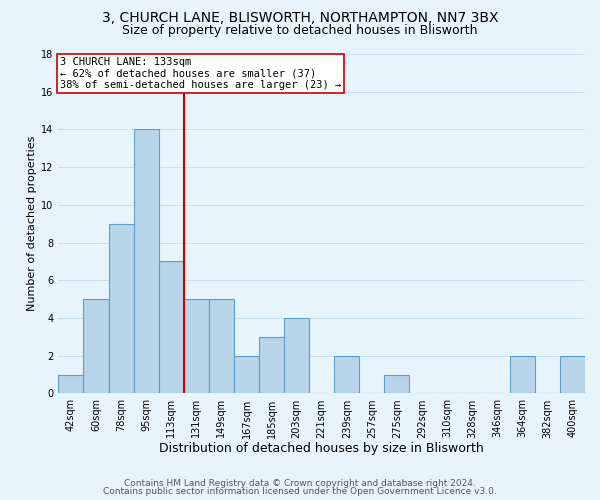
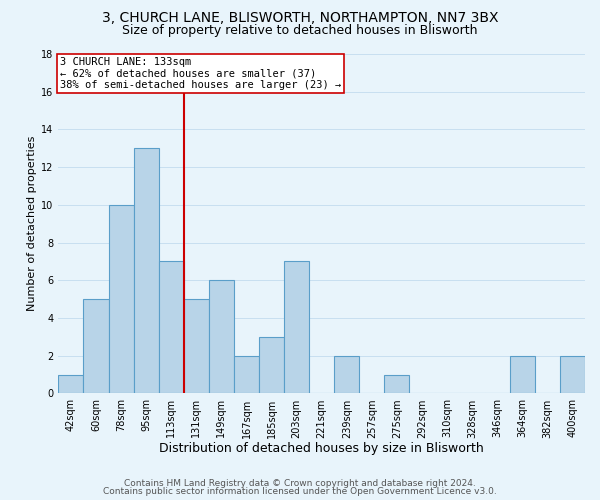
78sqm: 9 -> 10
95sqm: 14 -> 13
149sqm: 5 -> 6
203sqm: 4 -> 7
